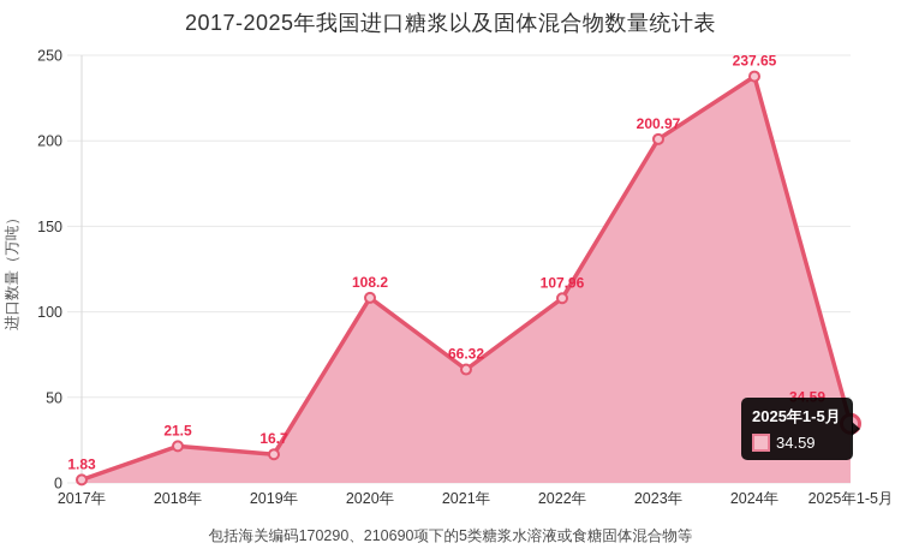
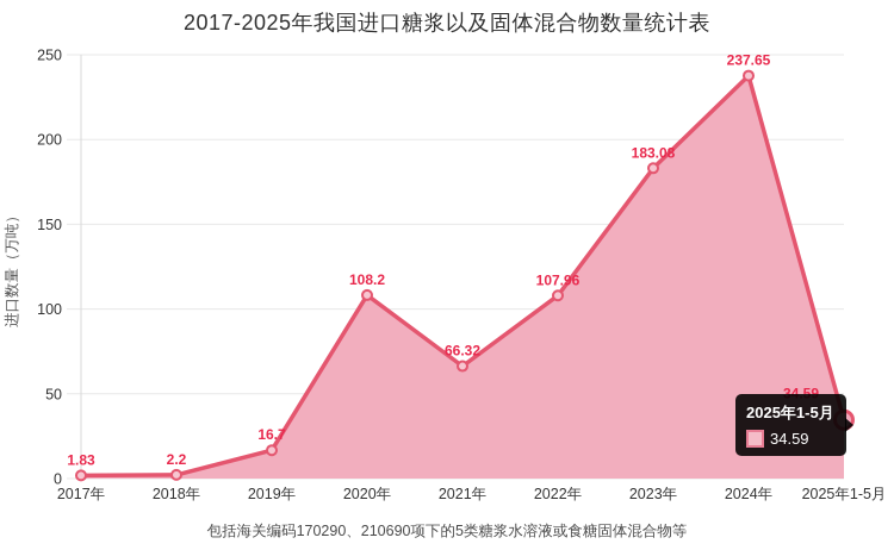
2018年: 21.5 -> 2.2
2023年: 200.97 -> 183.08
